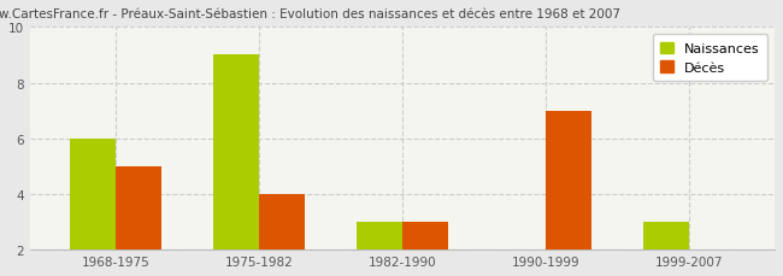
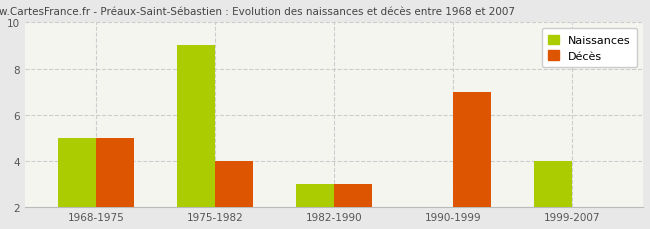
Naissances/1968-1975: 6 -> 5
Naissances/1999-2007: 3 -> 4
